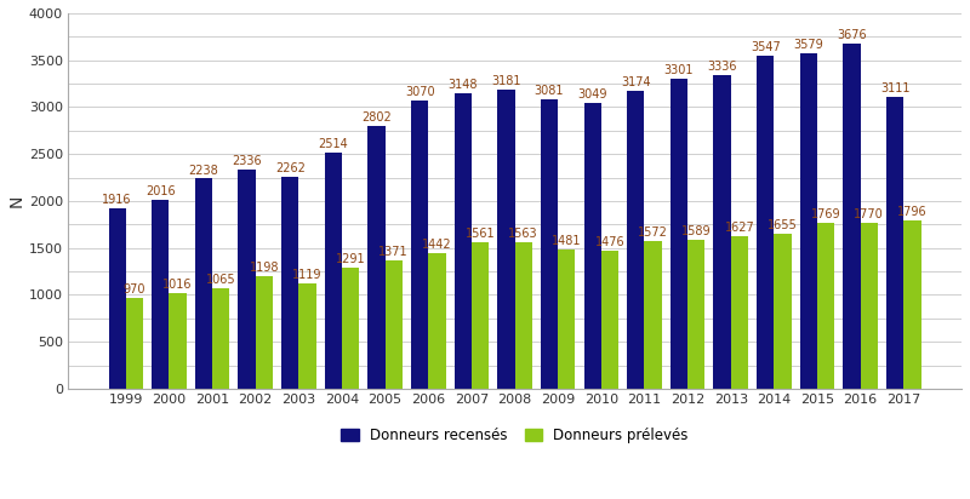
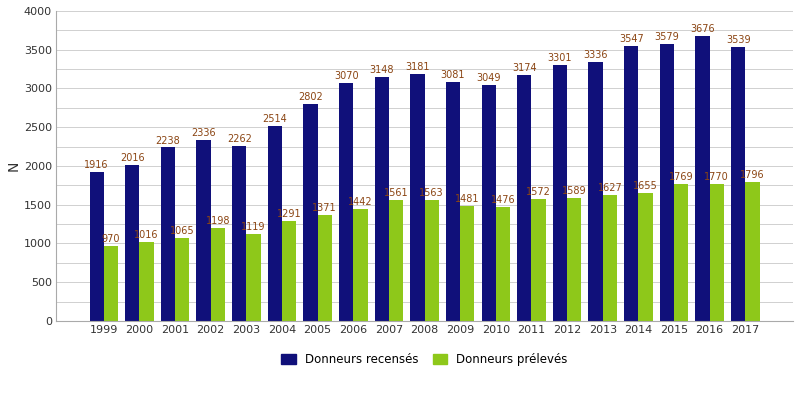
Donneurs recensés/2017: 3111 -> 3539
